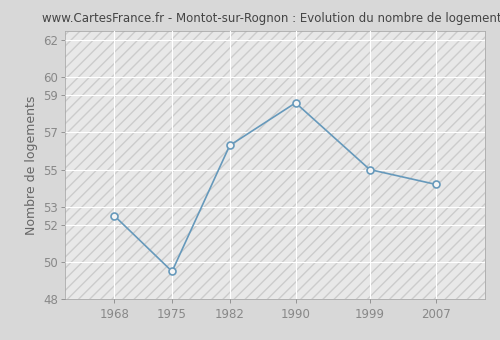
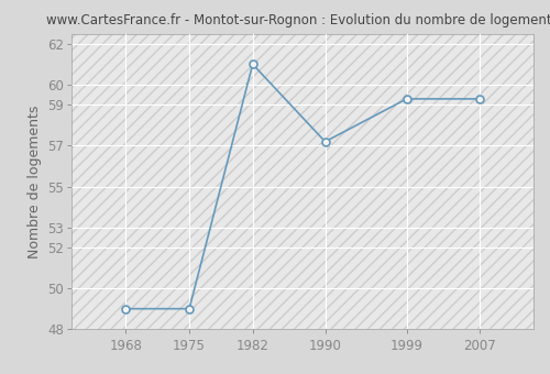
1968: 52.5 -> 49.0
1975: 49.5 -> 49.0
1982: 56.3 -> 61.0
1990: 58.6 -> 57.2
1999: 55.0 -> 59.3
2007: 54.2 -> 59.3
